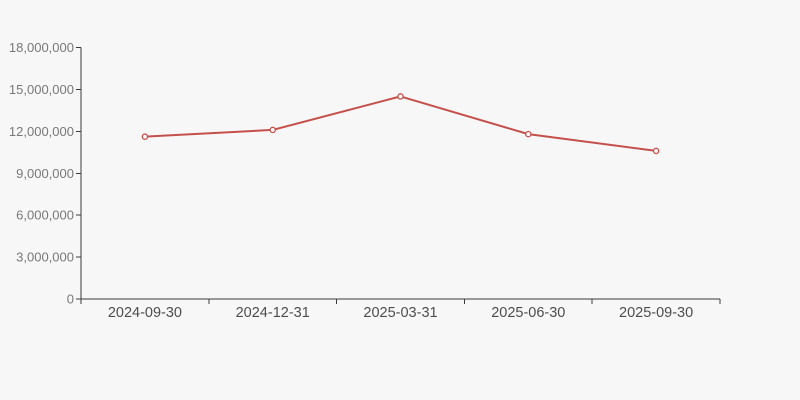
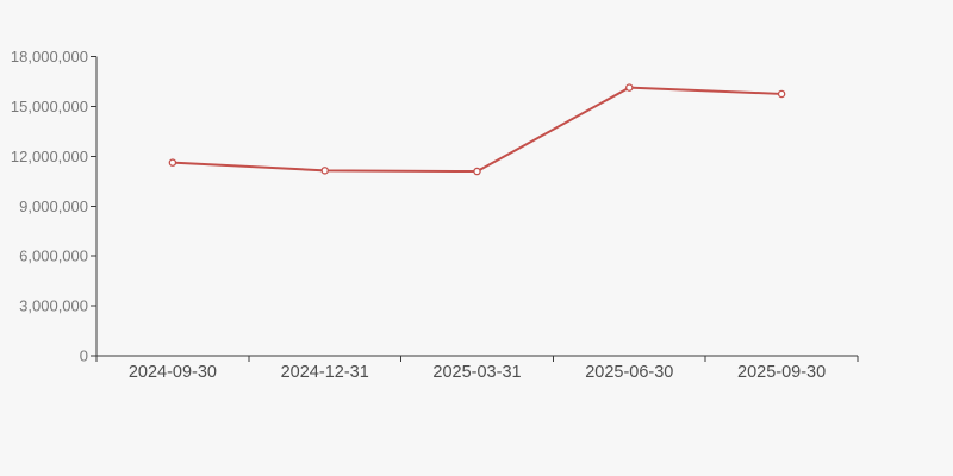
2024-12-31: 12100000 -> 11100000
2025-03-31: 14500000 -> 11100000
2025-06-30: 11800000 -> 16100000
2025-09-30: 10600000 -> 15800000
